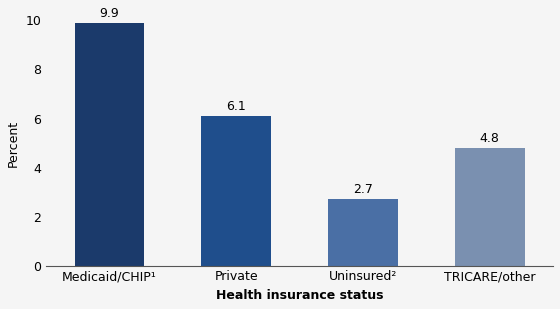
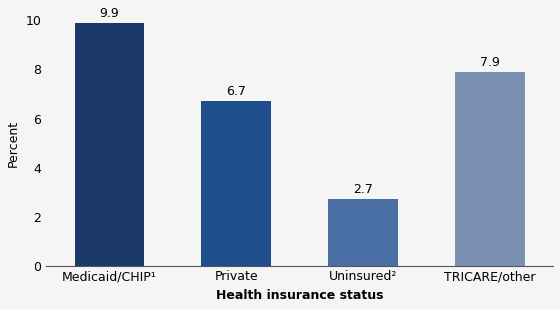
Private: 6.1 -> 6.7
TRICARE/other: 4.8 -> 7.9
